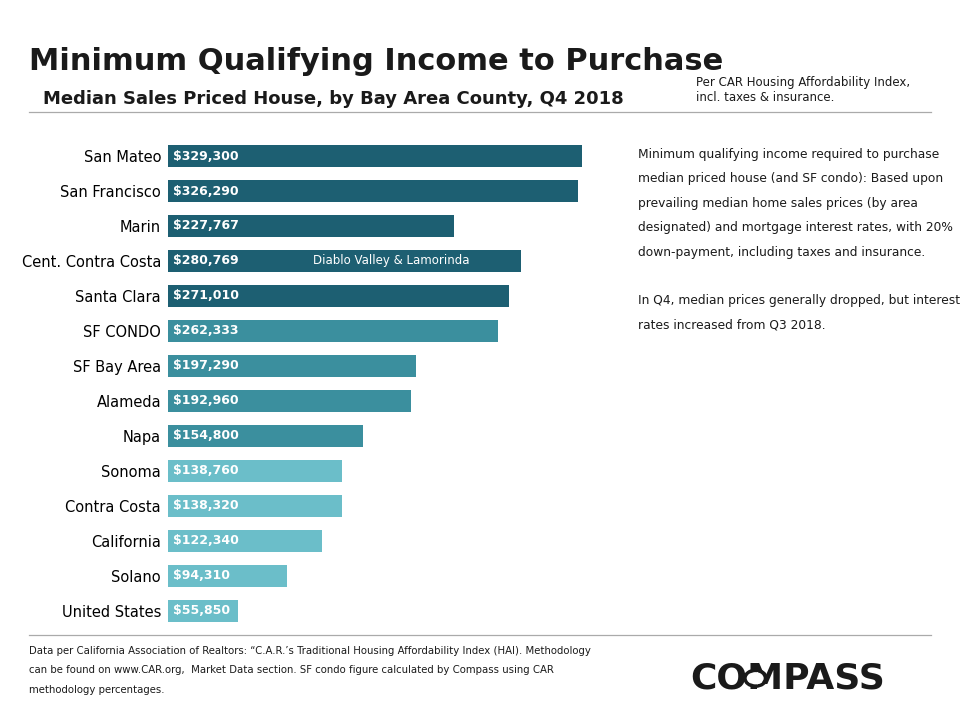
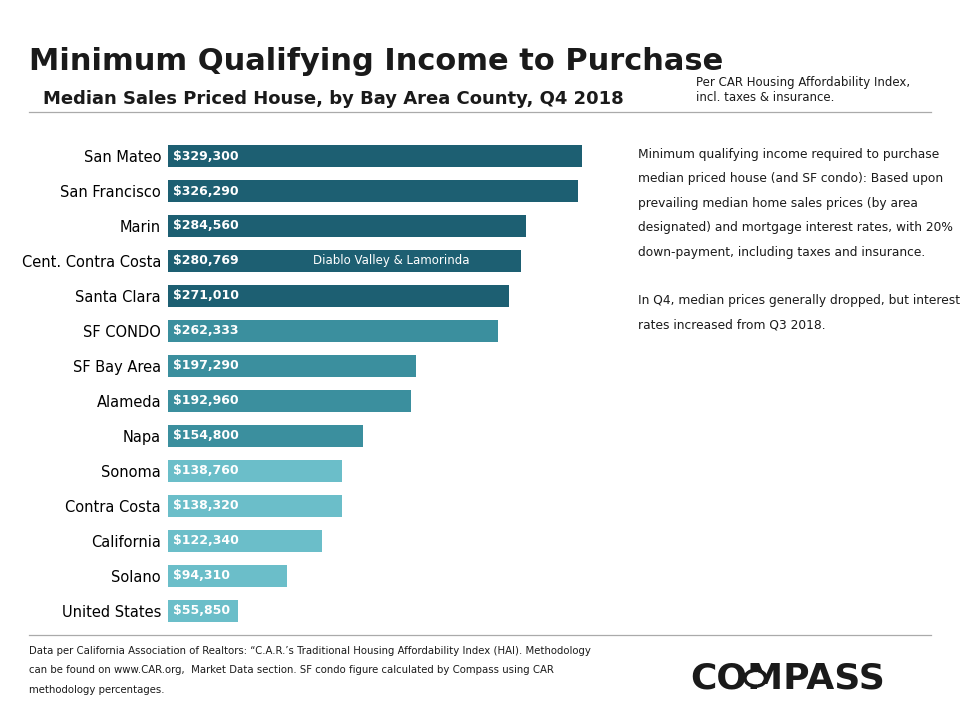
Marin: $227,767 -> $284,560
